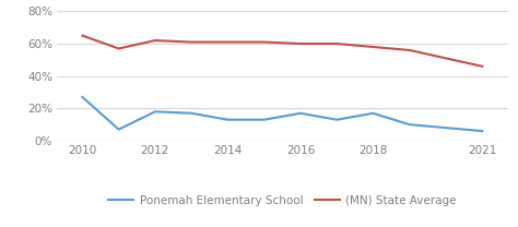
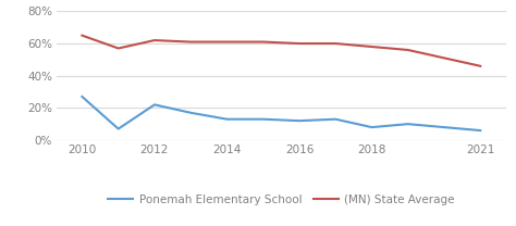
Ponemah Elementary School/2012: 18% -> 22%
Ponemah Elementary School/2016: 17% -> 12%
Ponemah Elementary School/2018: 17% -> 8%
